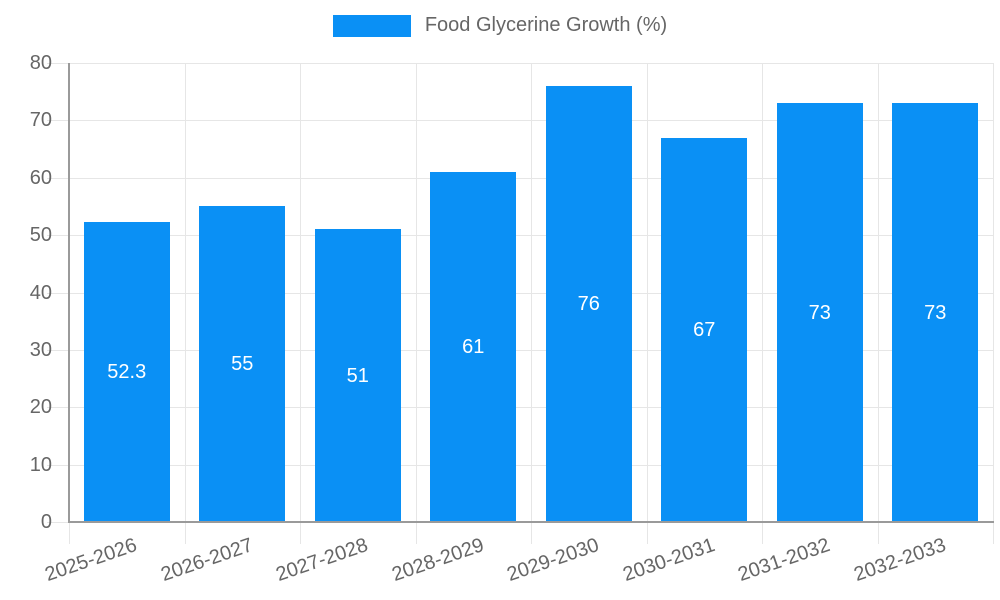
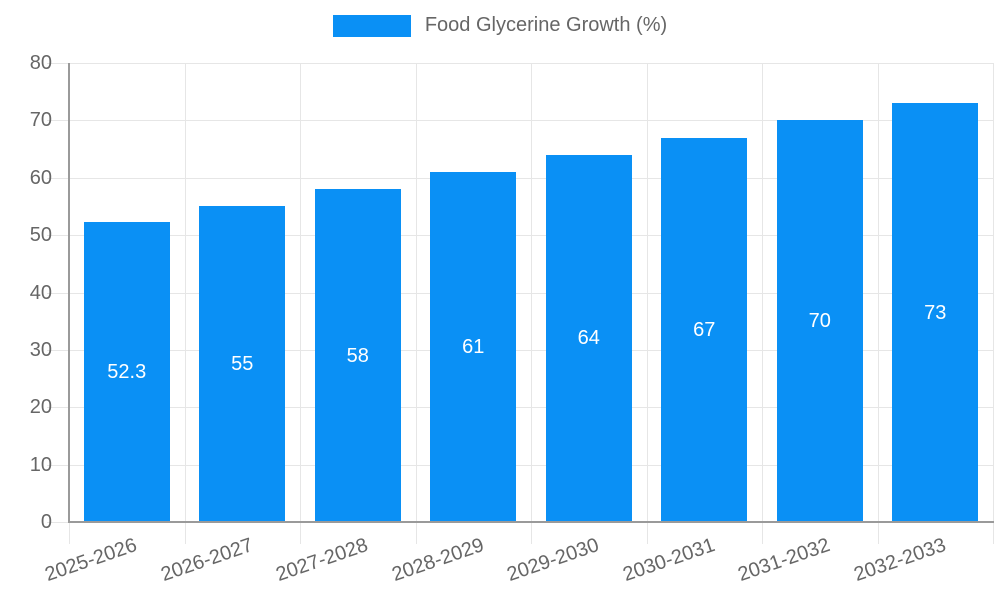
2027-2028: 51 -> 58
2029-2030: 76 -> 64
2031-2032: 73 -> 70
